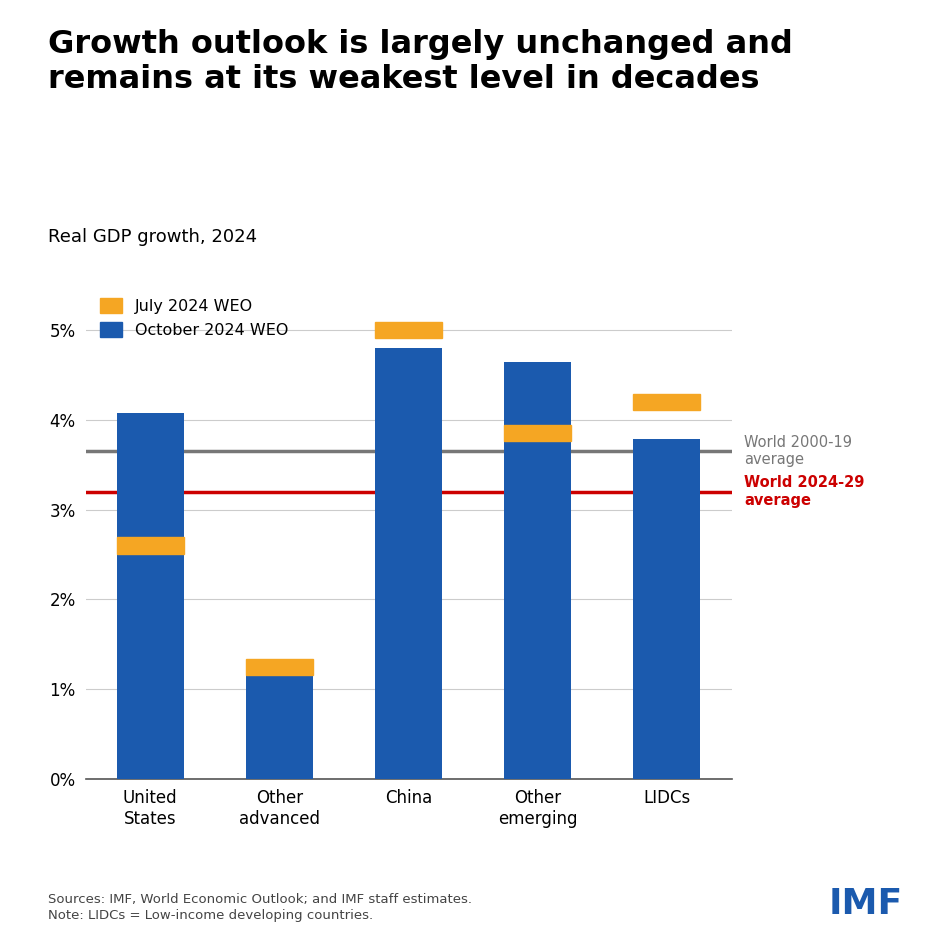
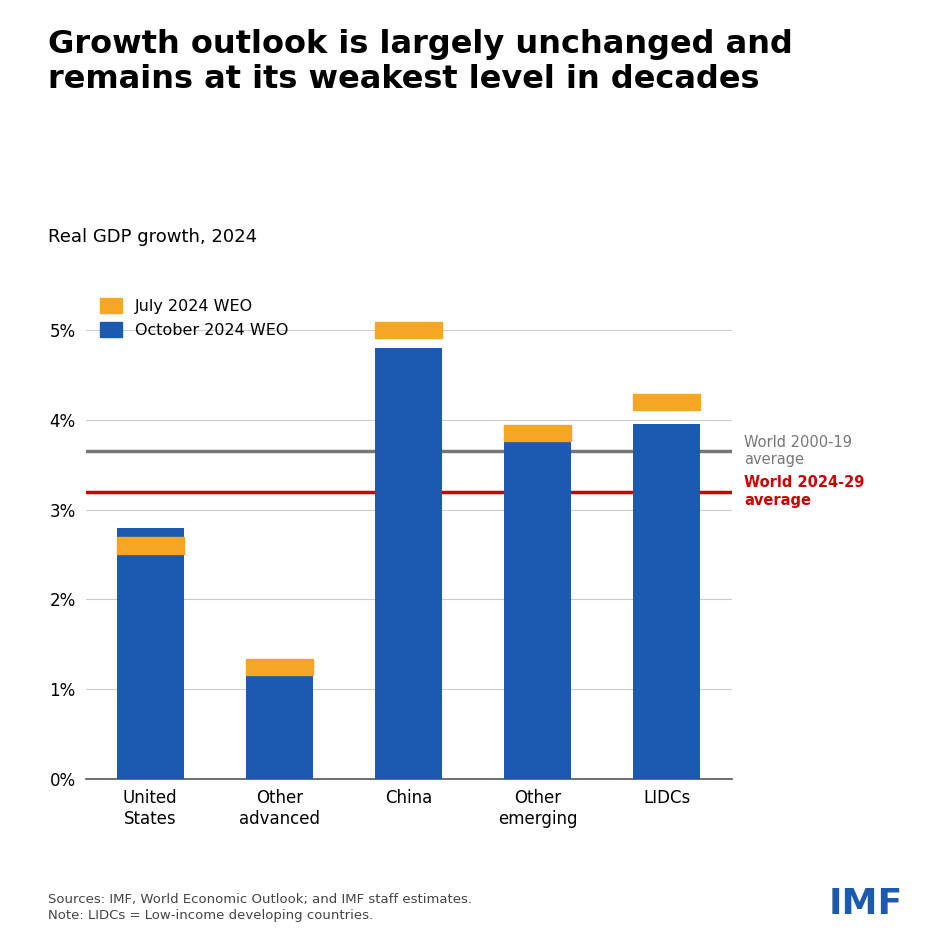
United States: 4.08% -> 2.80%
Other emerging: 4.64% -> 3.90%
LIDCs: 3.78% -> 3.95%
